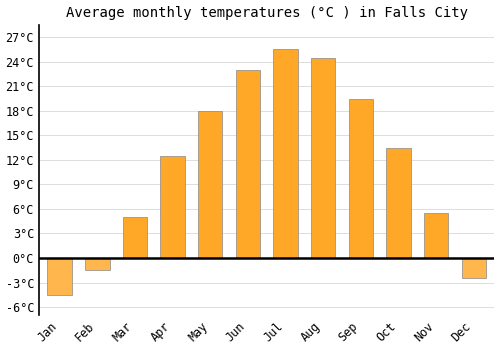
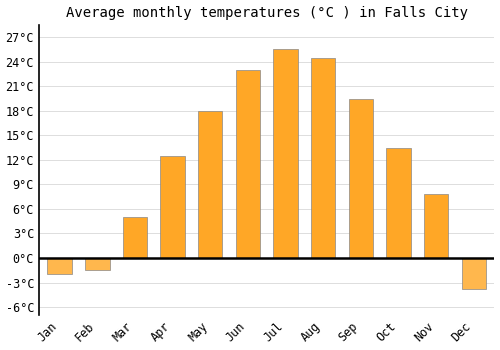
Jan: -4.5°C -> -2.0°C
Nov: 5.5°C -> 7.8°C
Dec: -2.5°C -> -3.8°C
